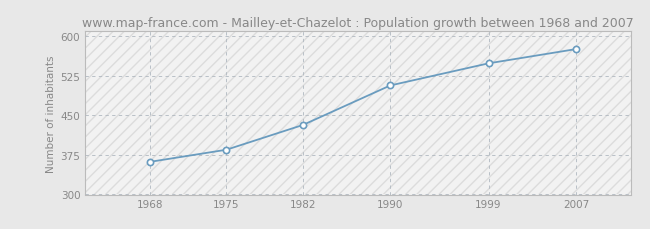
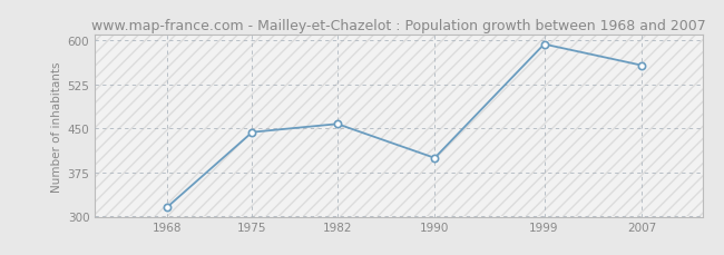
1968: 362 -> 316
1975: 385 -> 444
1982: 432 -> 458
1990: 507 -> 400
1999: 549 -> 594
2007: 576 -> 558
